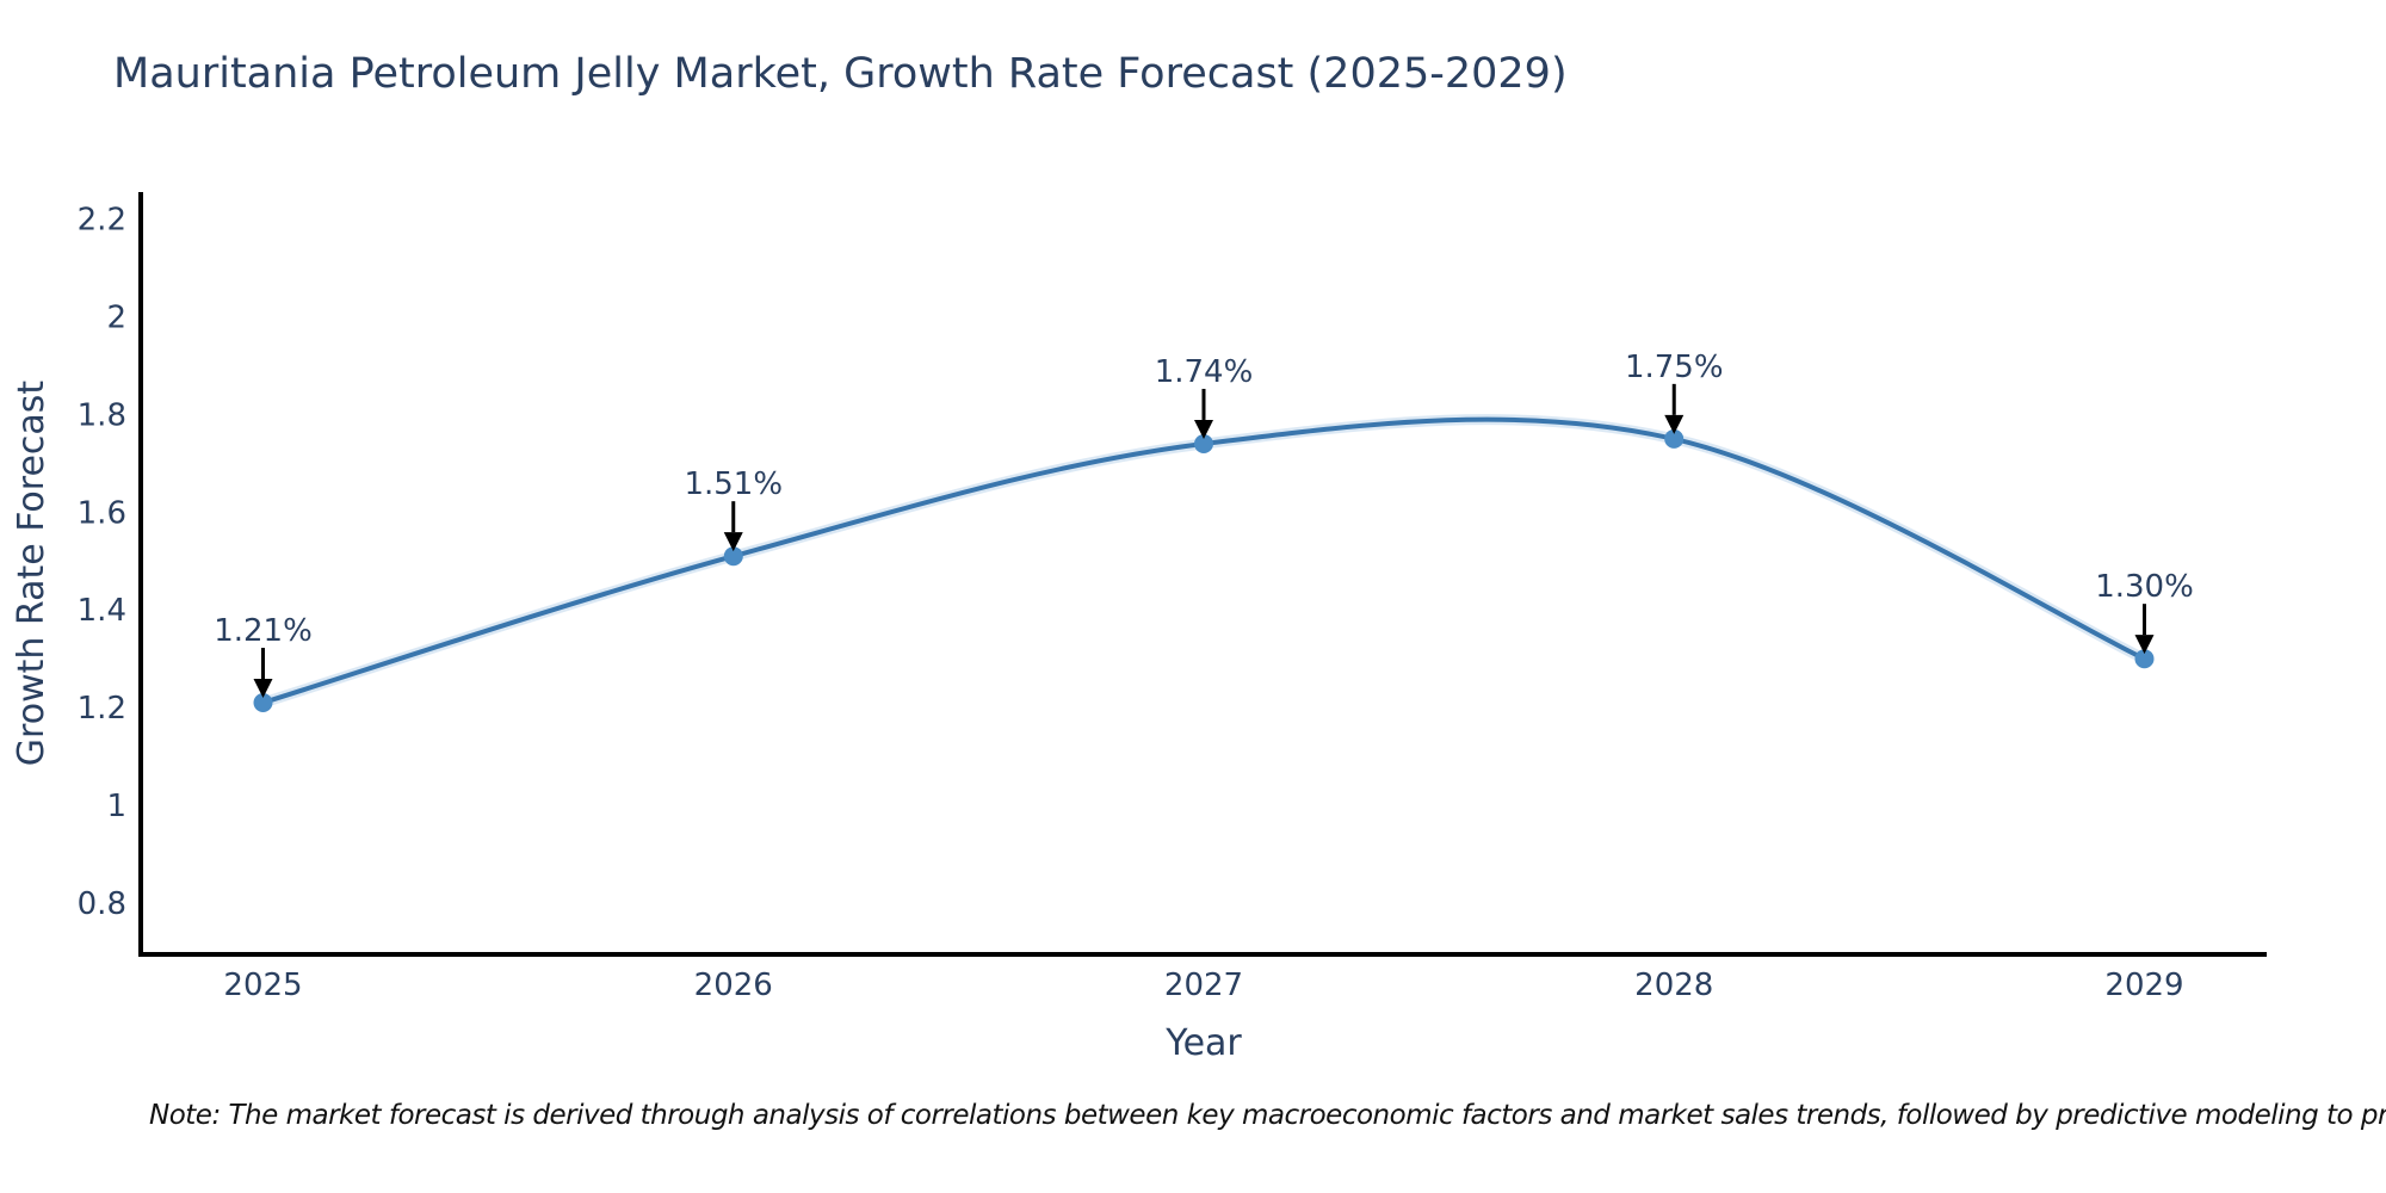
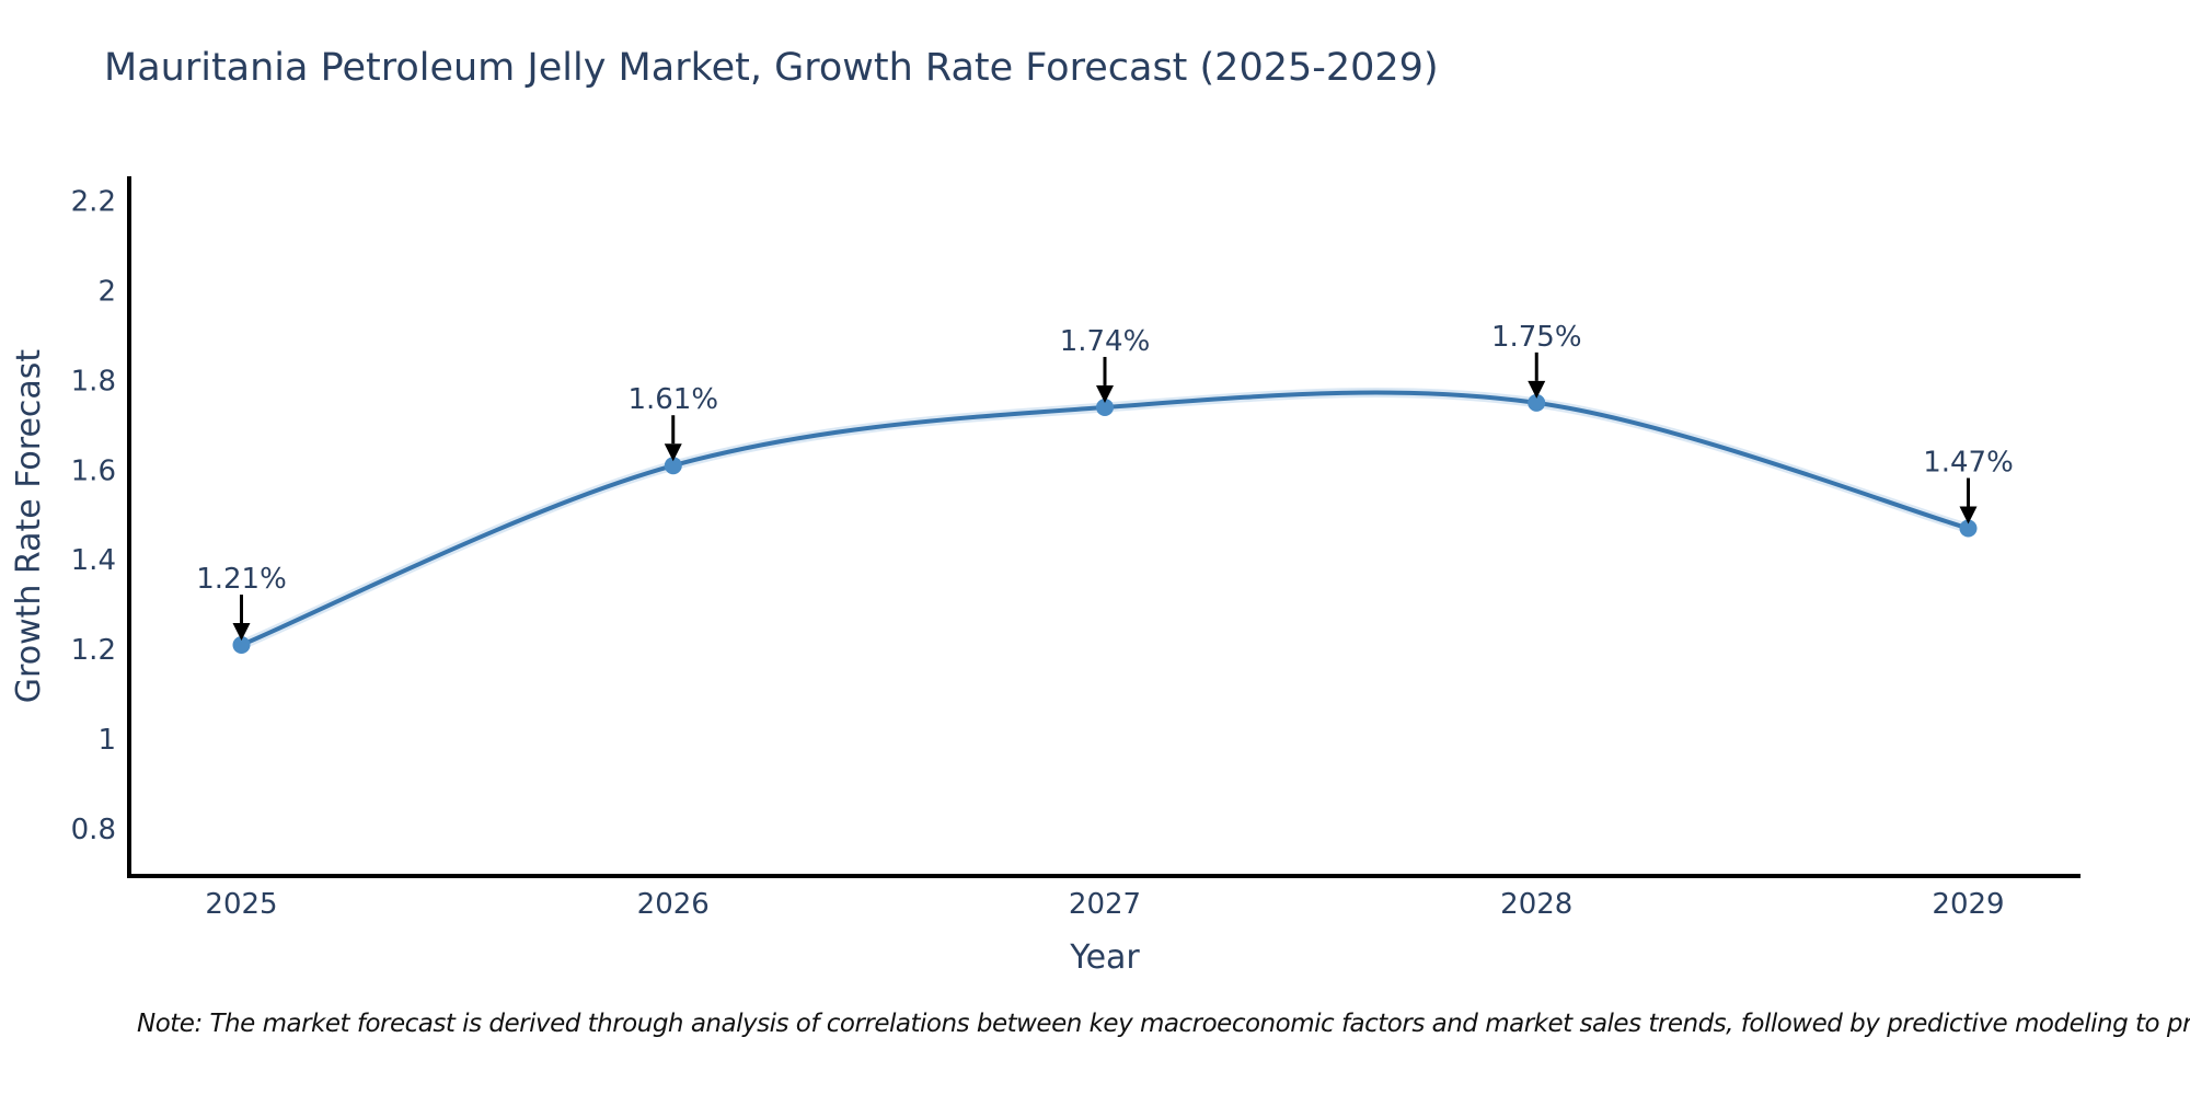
2026: 1.51% -> 1.61%
2029: 1.30% -> 1.47%
